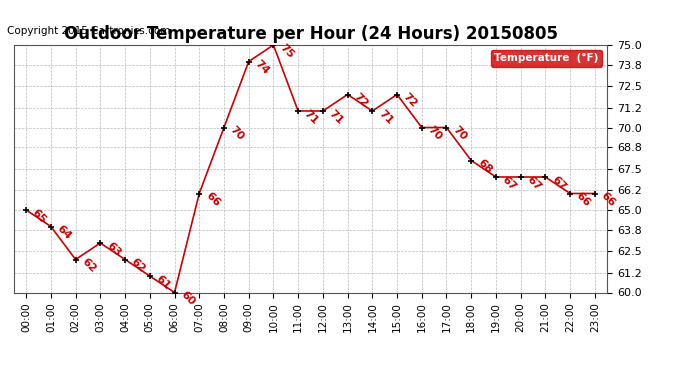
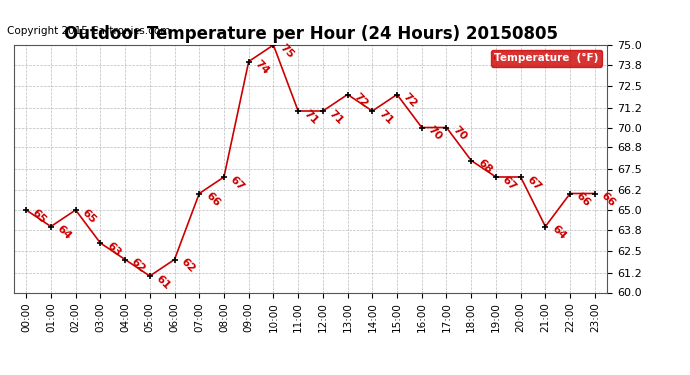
02:00: 62 -> 65
06:00: 60 -> 62
08:00: 70 -> 67
21:00: 67 -> 64
